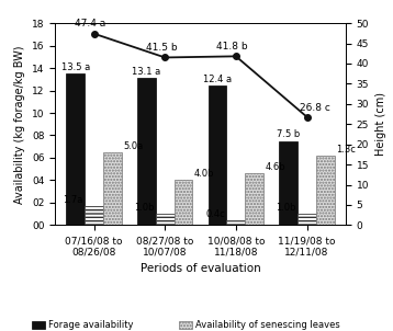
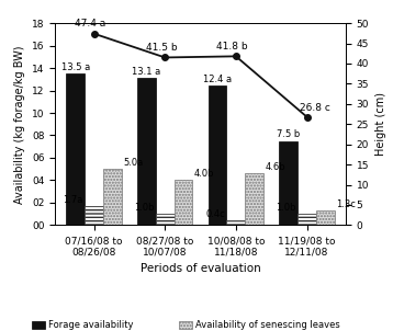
Availability of senescing leaves/07/16/08 to 08/26/08: 6.5 -> 5.0
Availability of senescing leaves/11/19/08 to 12/11/08: 6.2 -> 1.3
